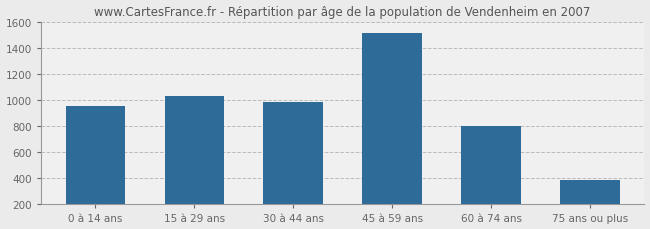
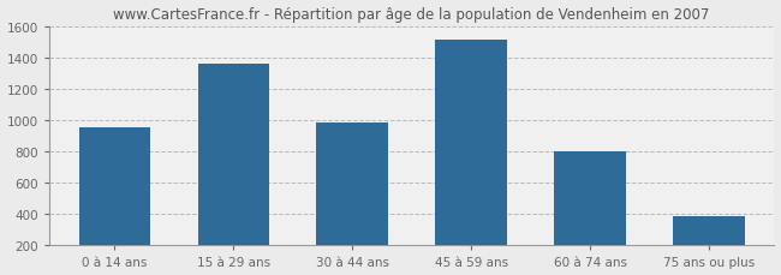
15 à 29 ans: 1030 -> 1360
